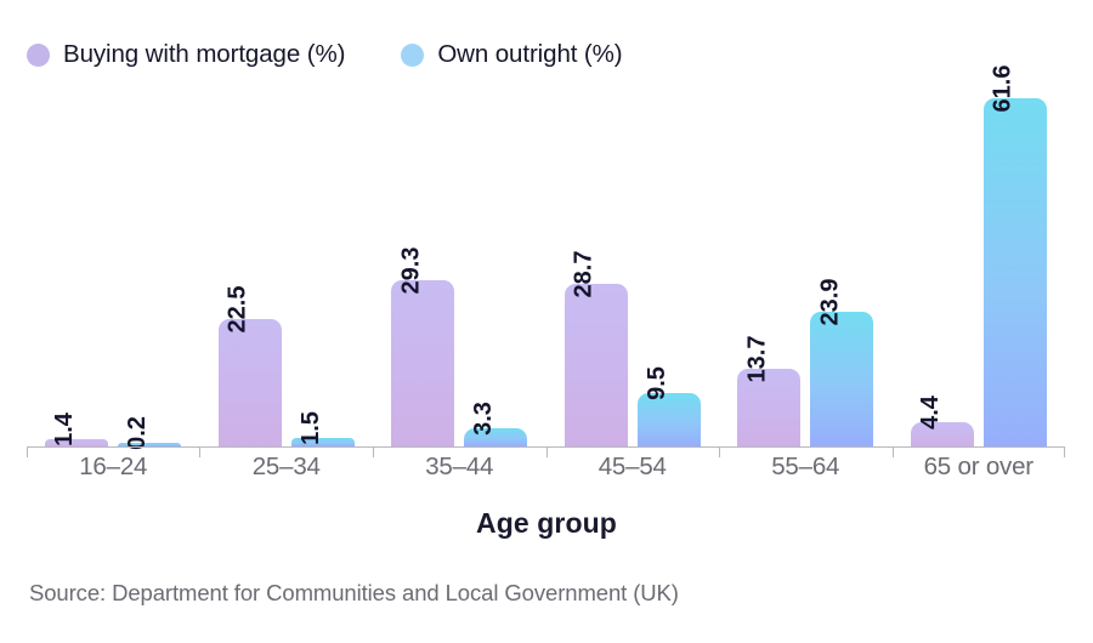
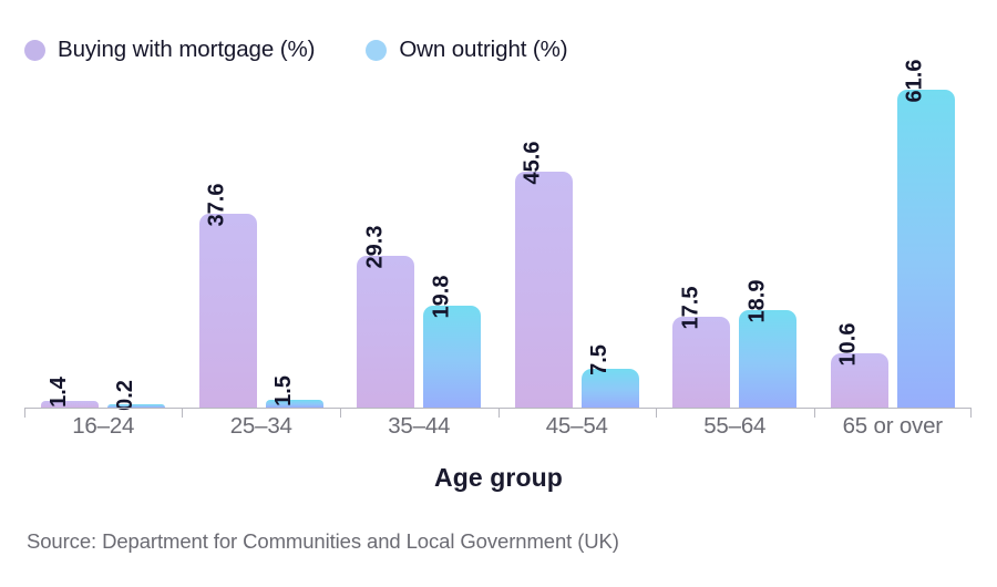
Buying with mortgage (%)/25–34: 22.5 -> 37.6
Own outright (%)/35–44: 3.3 -> 19.8
Buying with mortgage (%)/45–54: 28.7 -> 45.6
Own outright (%)/45–54: 9.5 -> 7.5
Buying with mortgage (%)/55–64: 13.7 -> 17.5
Own outright (%)/55–64: 23.9 -> 18.9
Buying with mortgage (%)/65 or over: 4.4 -> 10.6
